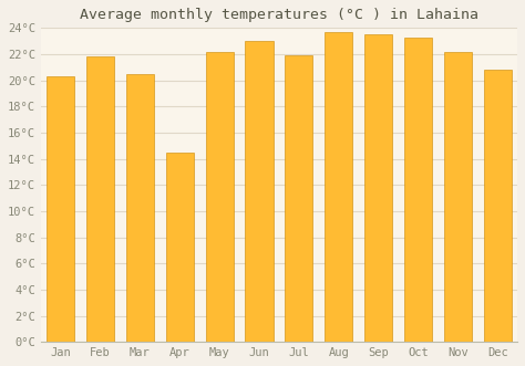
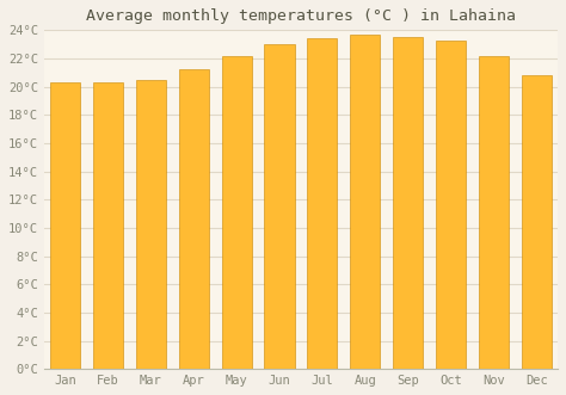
Feb: 21.8°C -> 20.3°C
Apr: 14.5°C -> 21.2°C
Jul: 21.9°C -> 23.4°C
